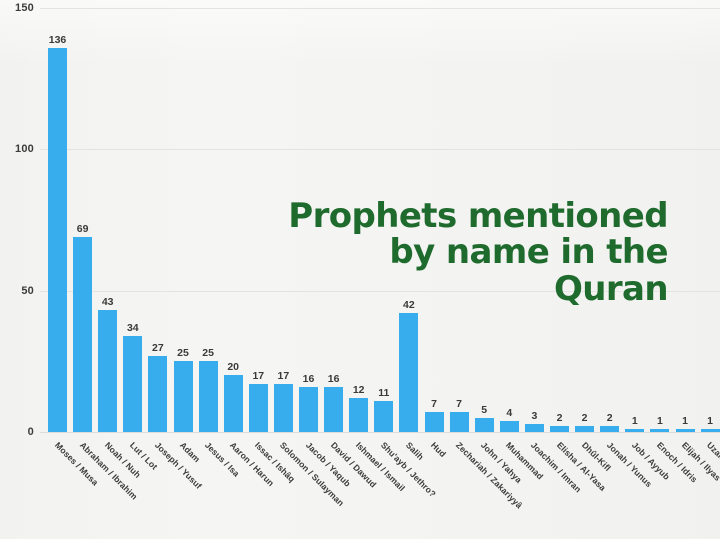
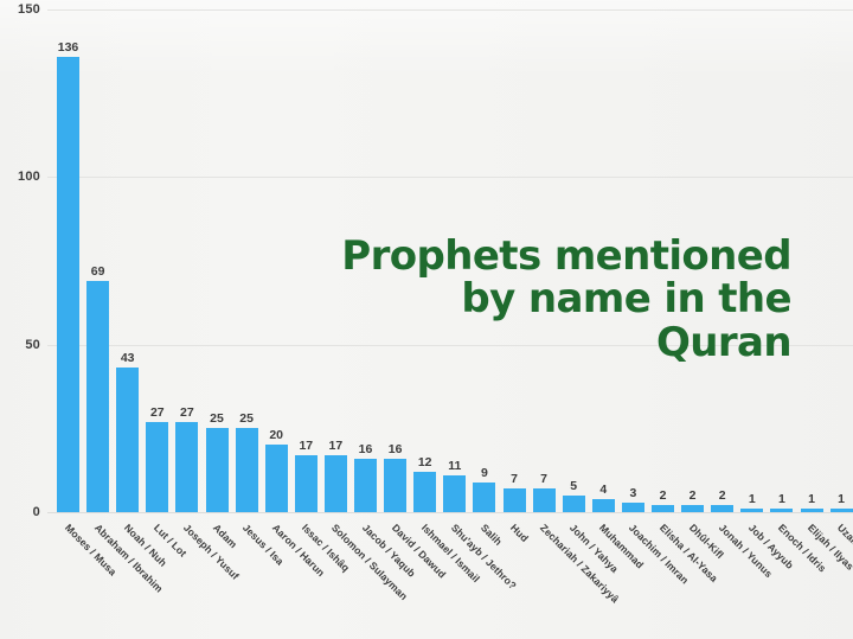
Lut / Lot: 34 -> 27
Salih: 42 -> 9
